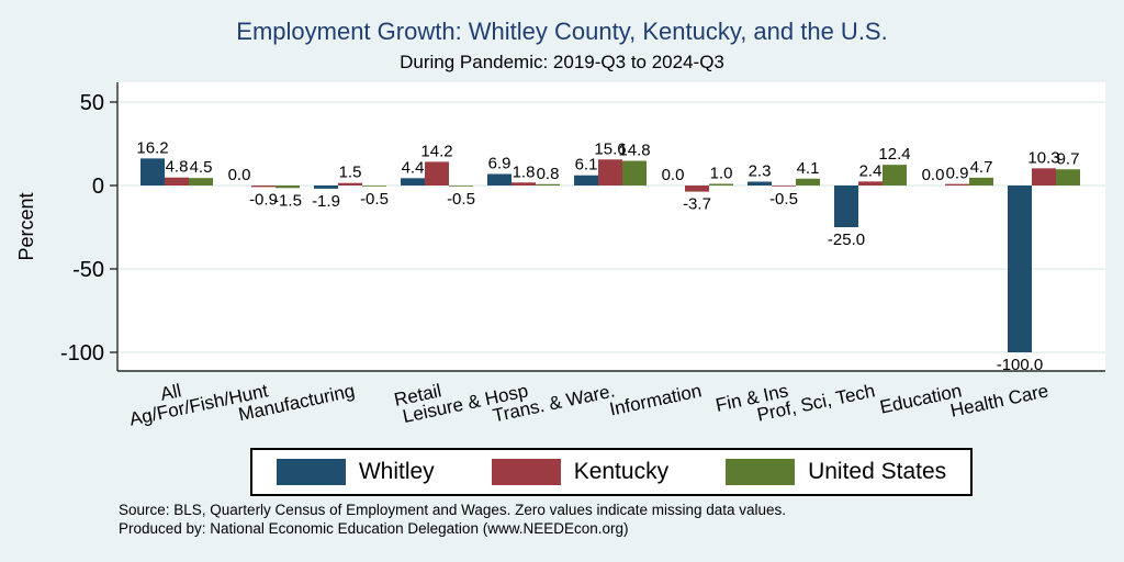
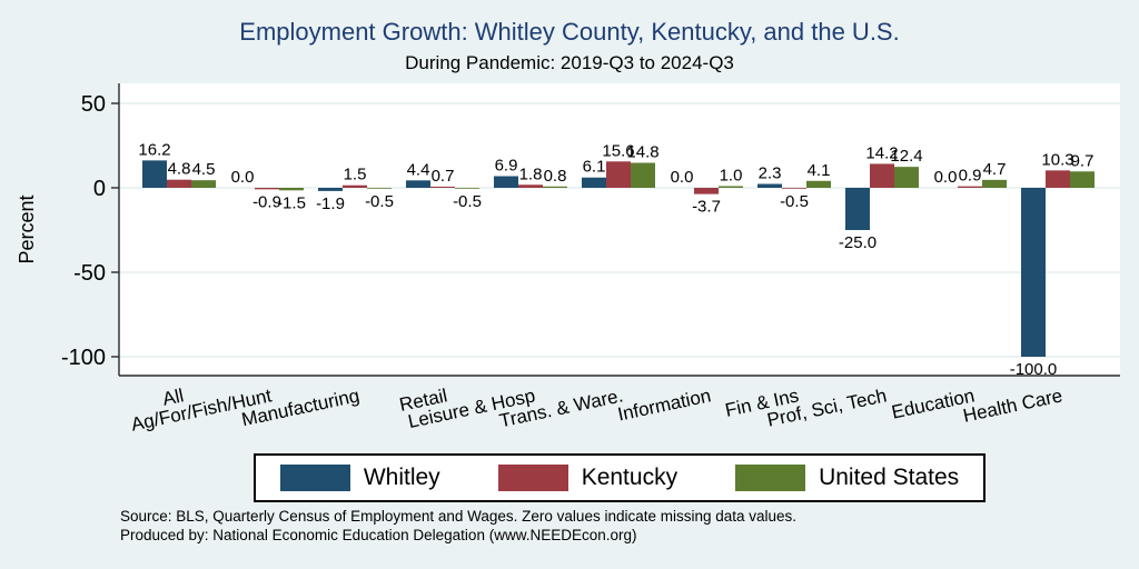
Kentucky/Retail: 14.2 -> 0.7
Kentucky/Prof, Sci, Tech: 2.4 -> 14.2
